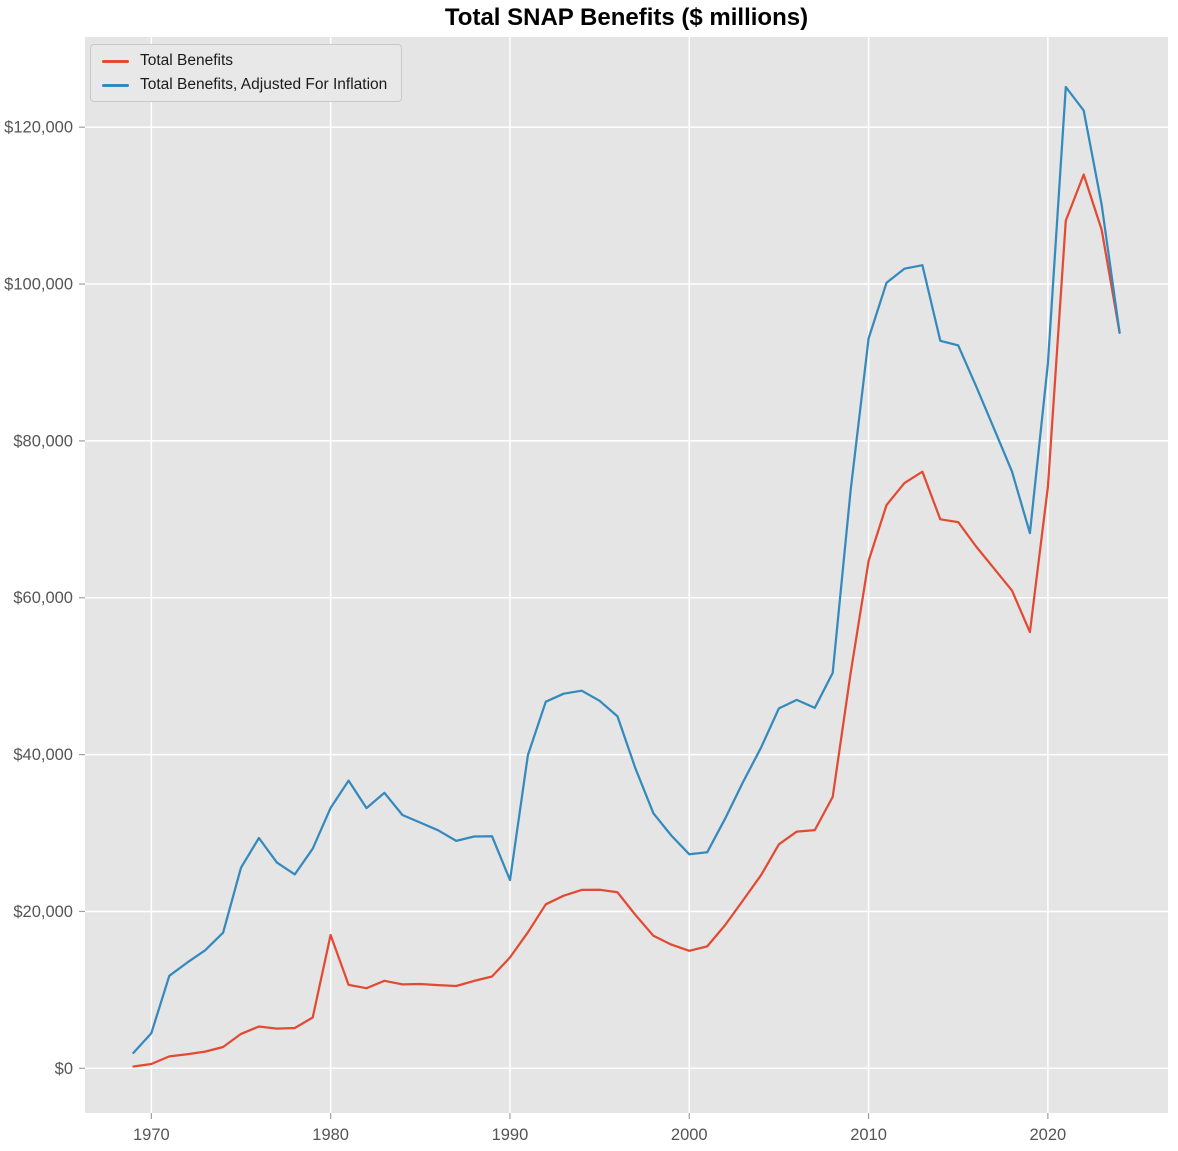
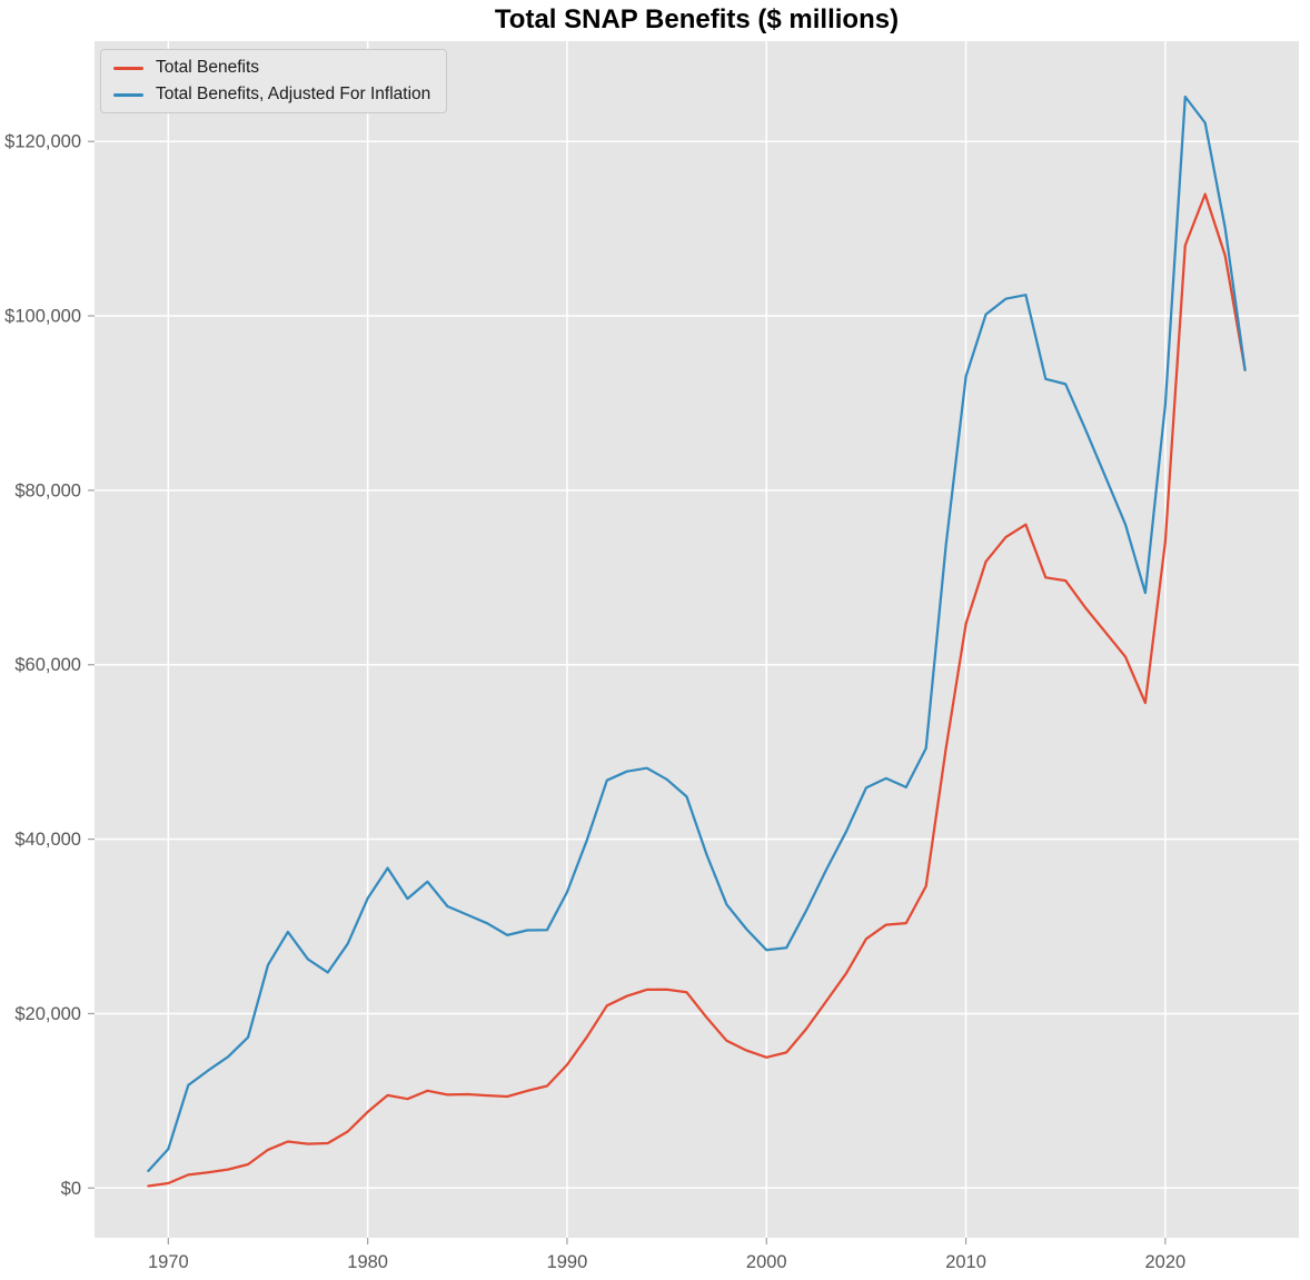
Total Benefits/1980: $17000 -> $9000
Total Benefits, Adjusted For Inflation/1990: $24000 -> $34000
